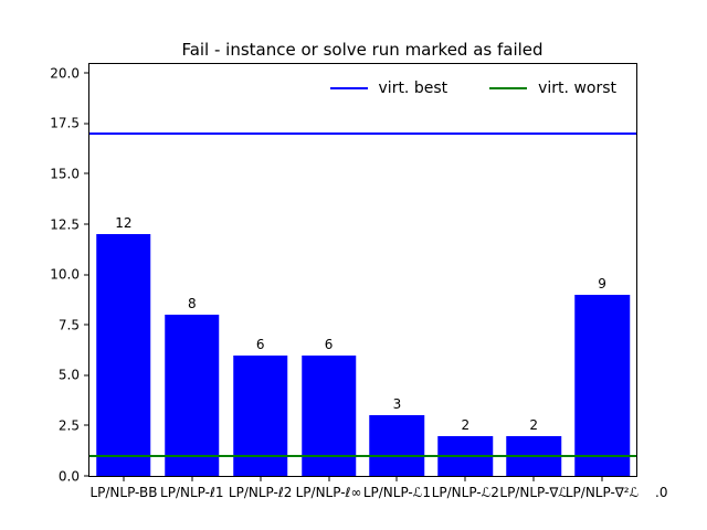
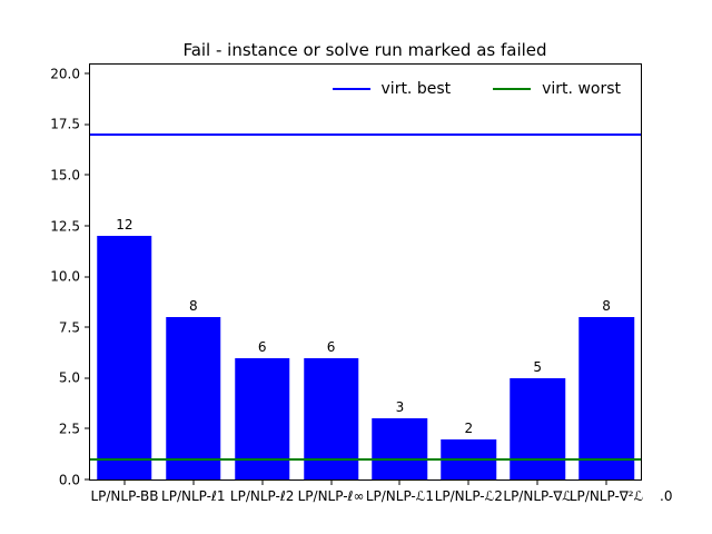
LP/NLP-∇ℒ: 2 -> 5
LP/NLP-∇²ℒ: 9 -> 8
